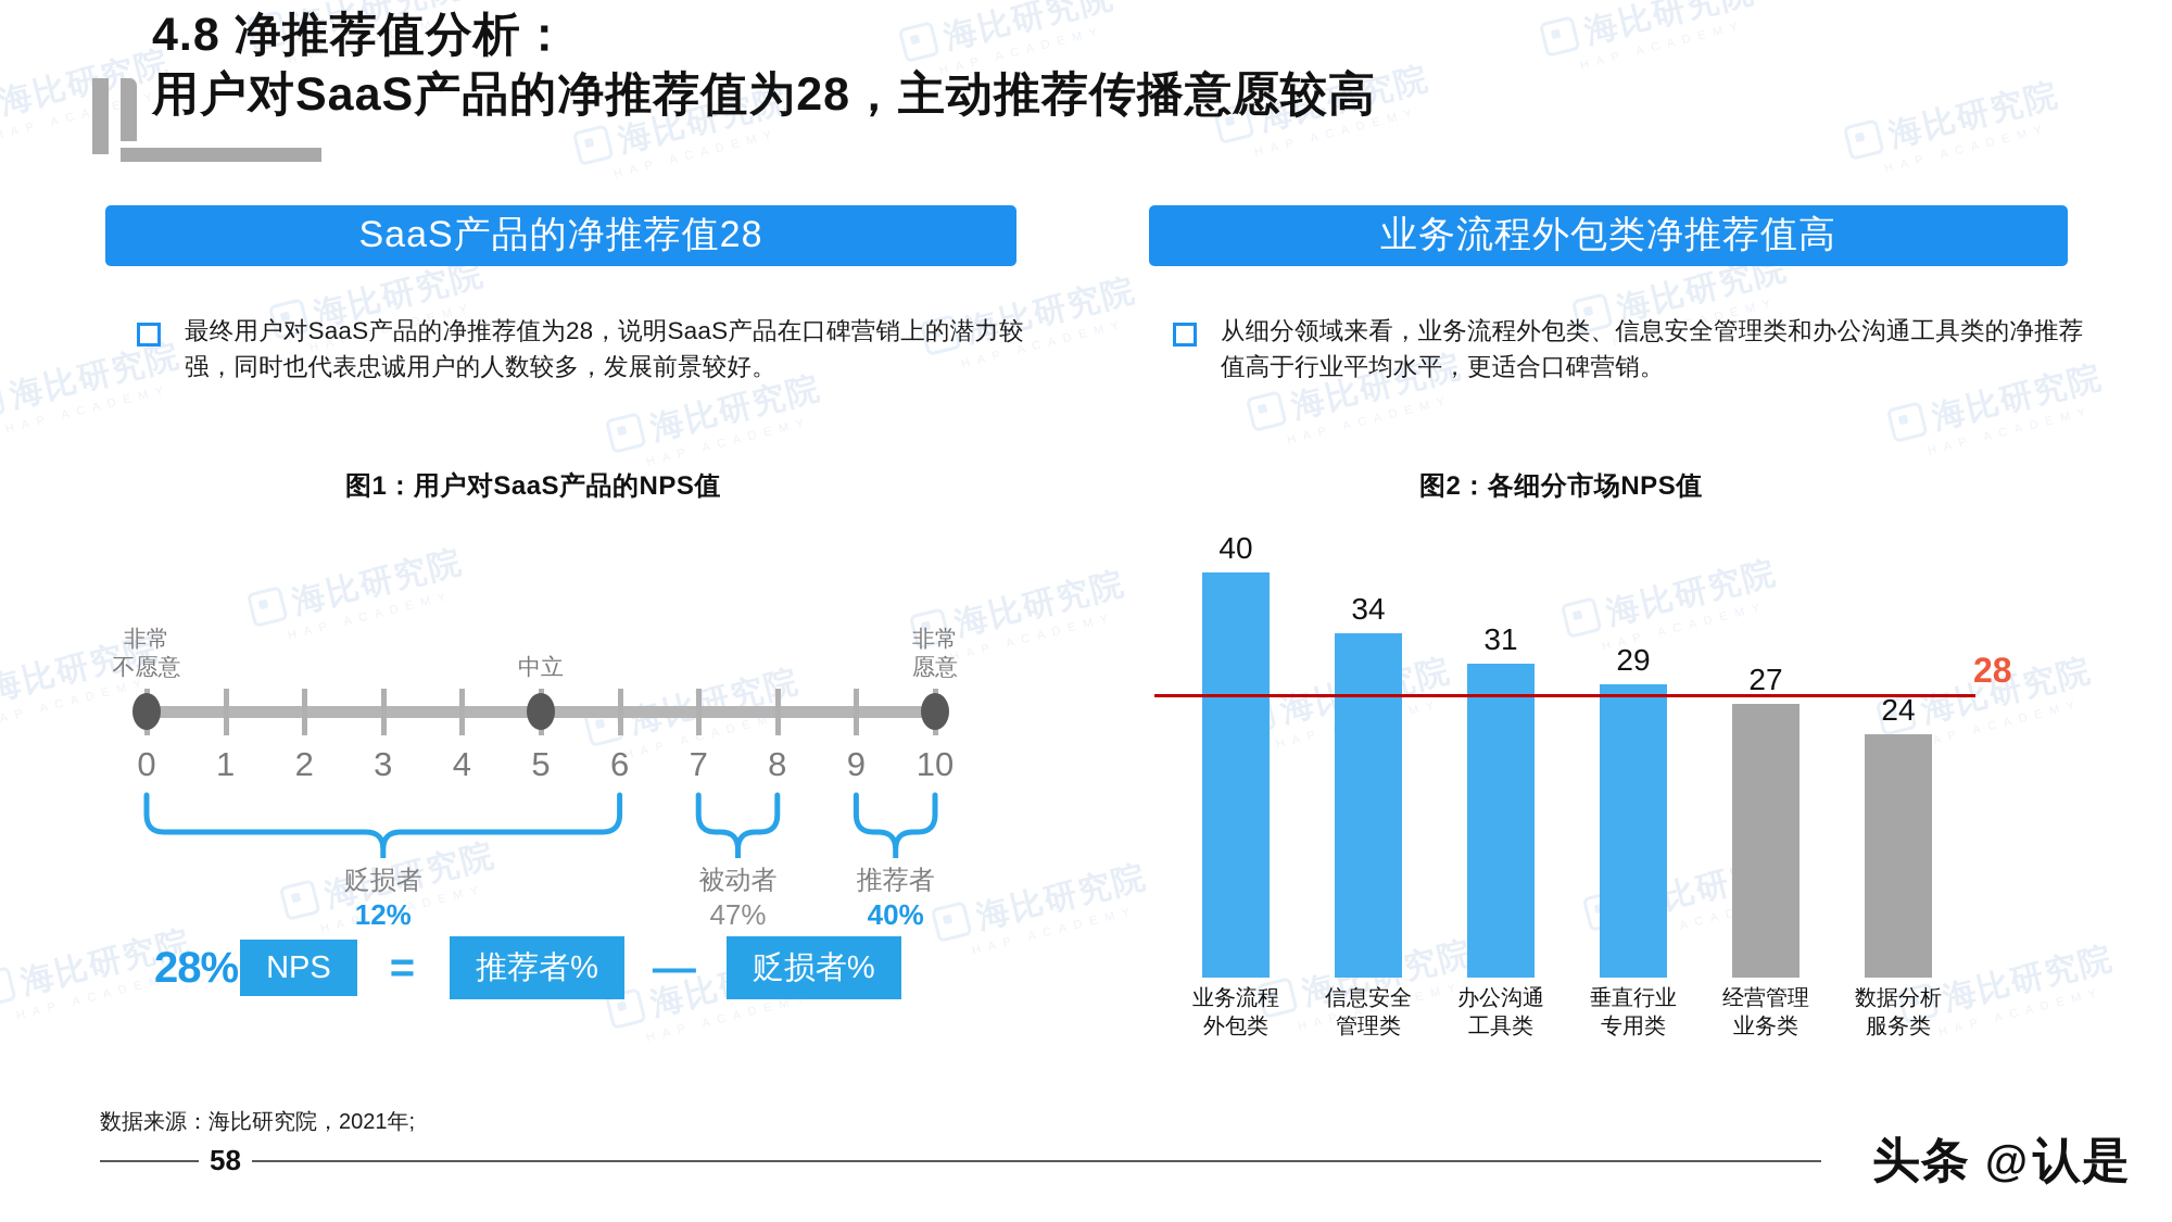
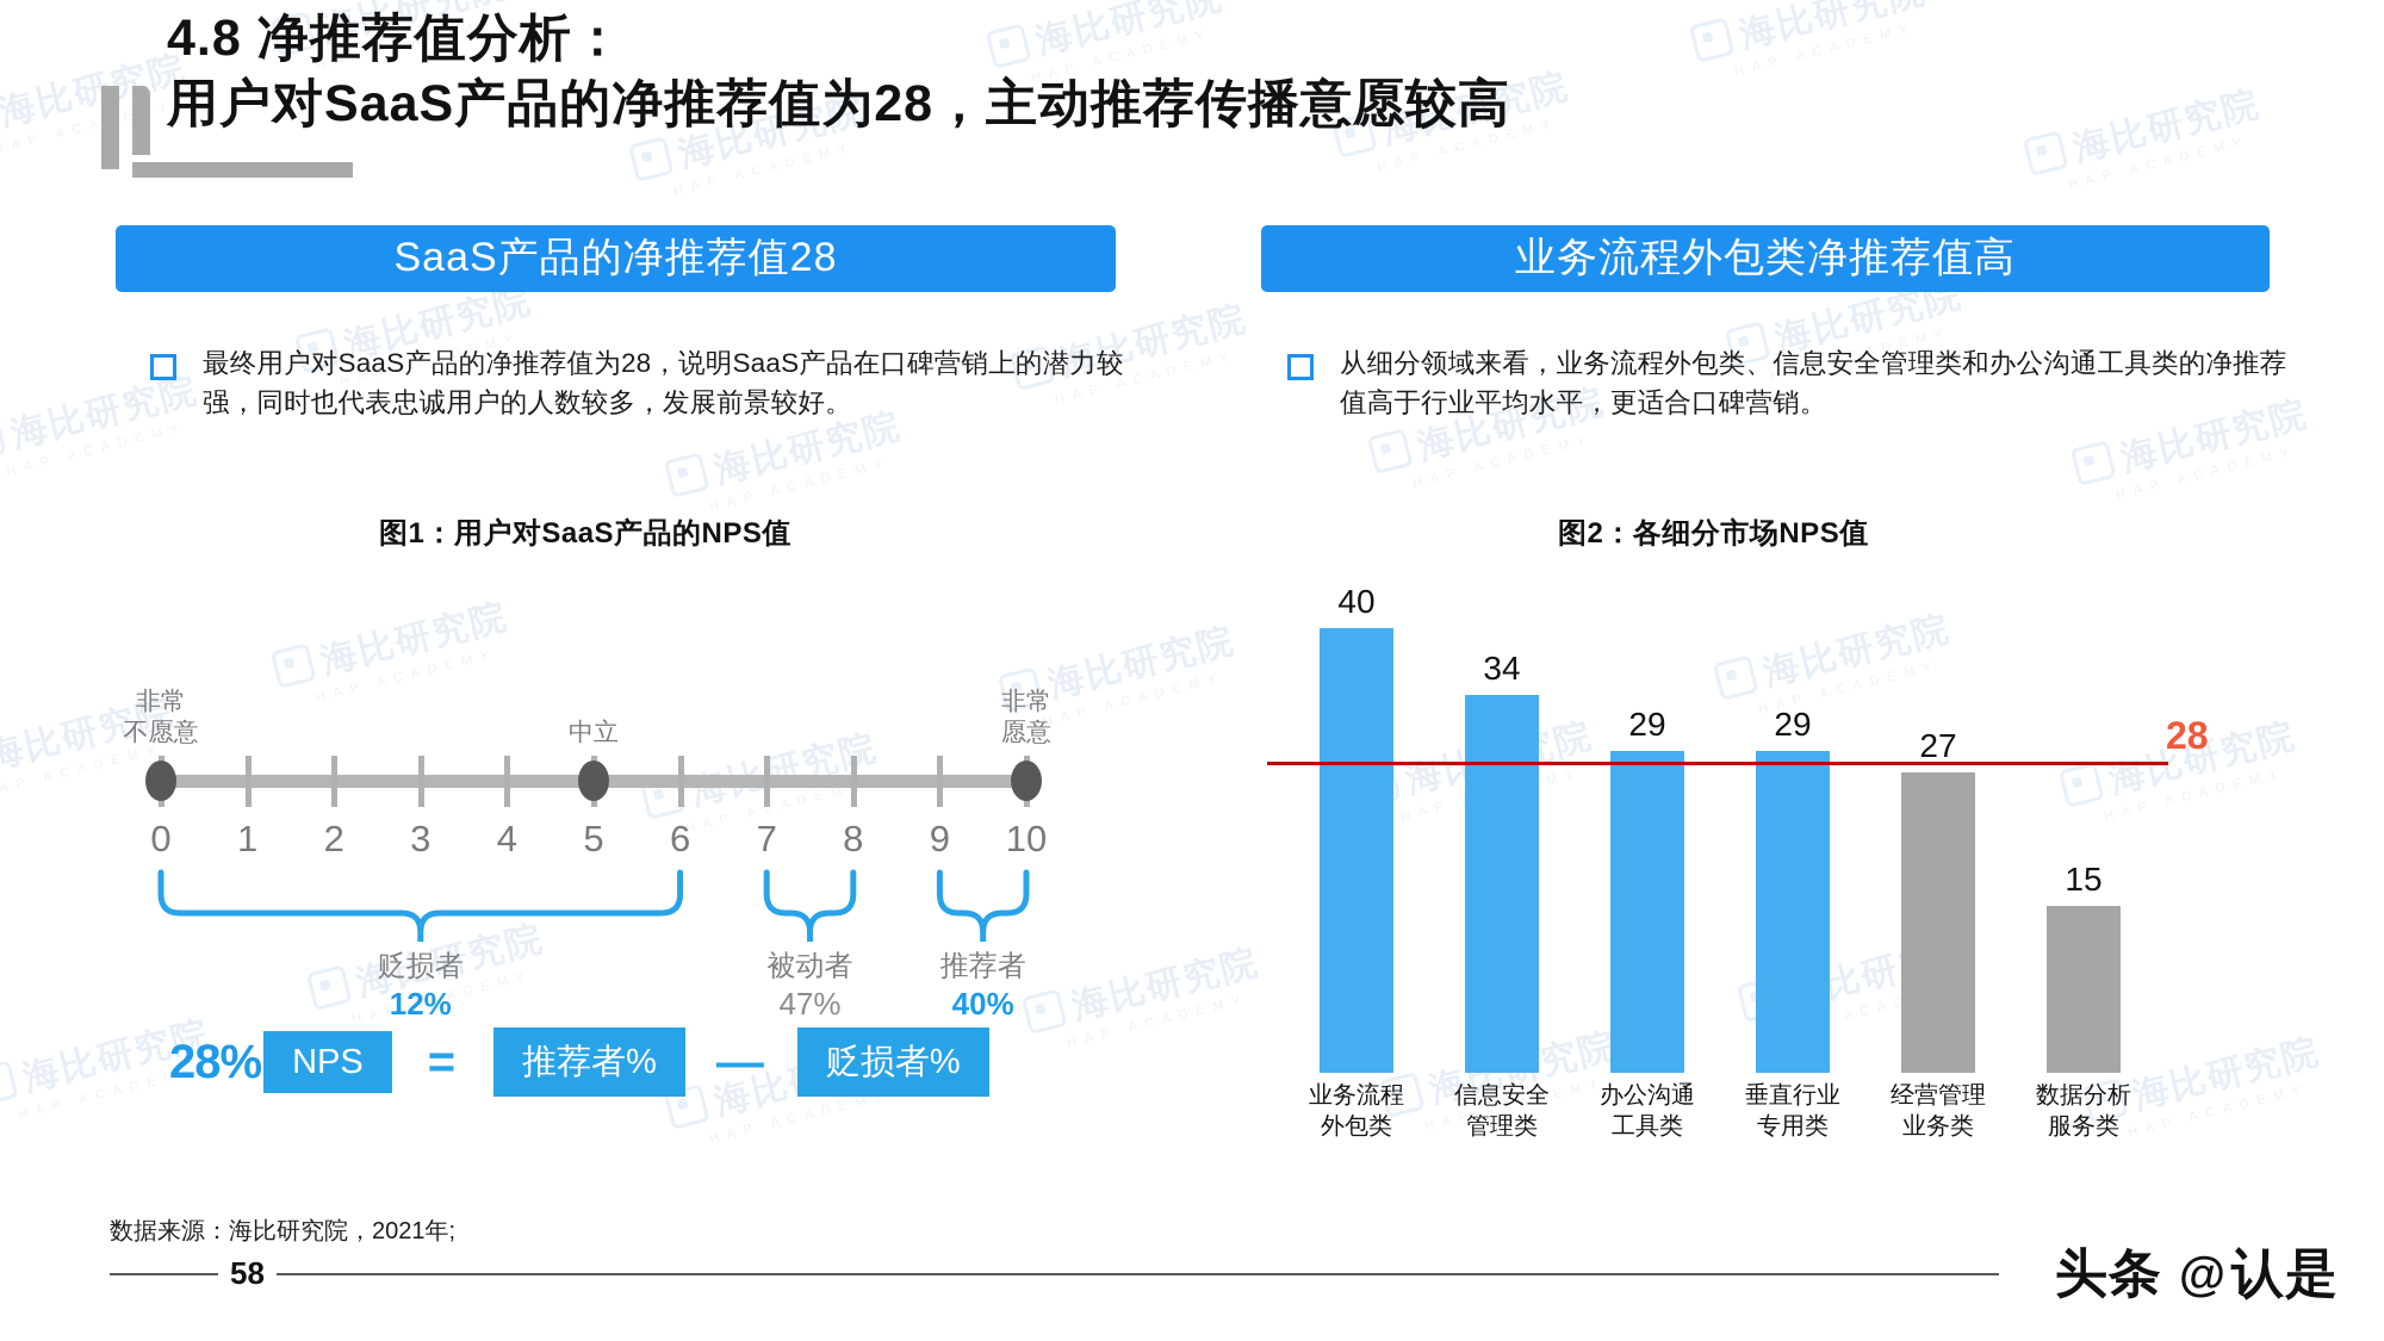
办公沟通 工具类: 31 -> 29
数据分析 服务类: 24 -> 15
